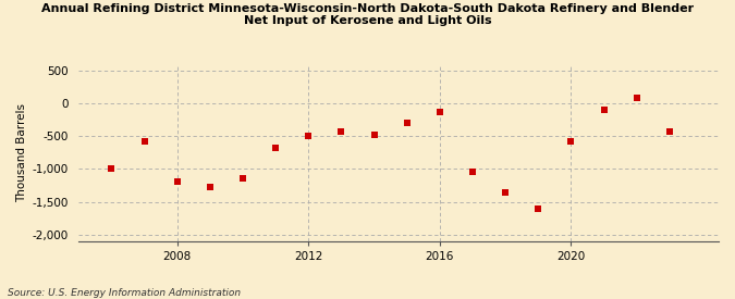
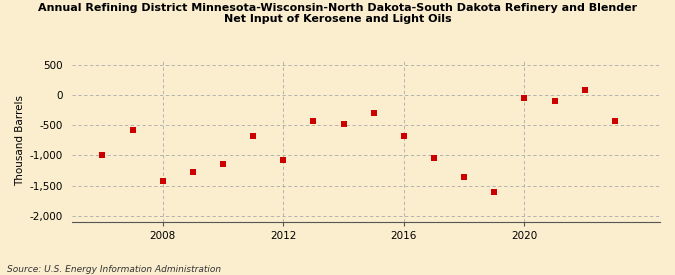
2008: -1,200 -> -1,420
2012: -490 -> -1,080
2016: -130 -> -680
2020: -580 -> -40
